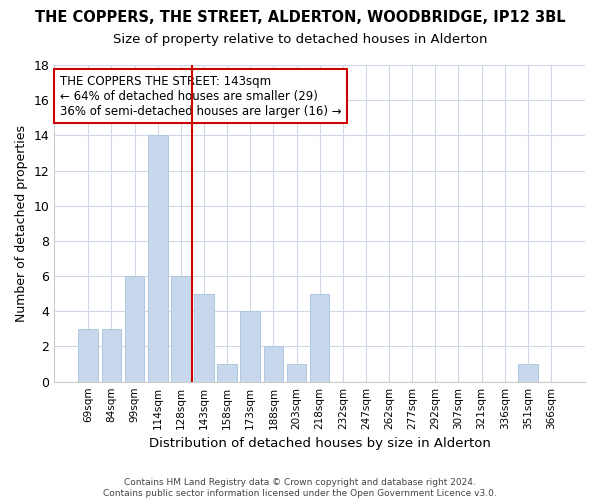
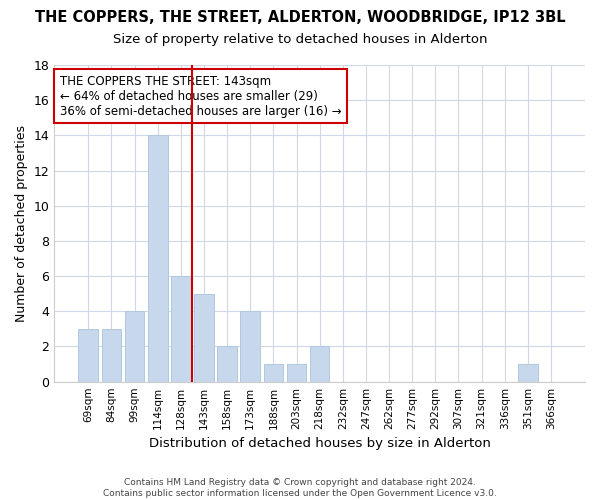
99sqm: 6 -> 4
158sqm: 1 -> 2
188sqm: 2 -> 1
218sqm: 5 -> 2
